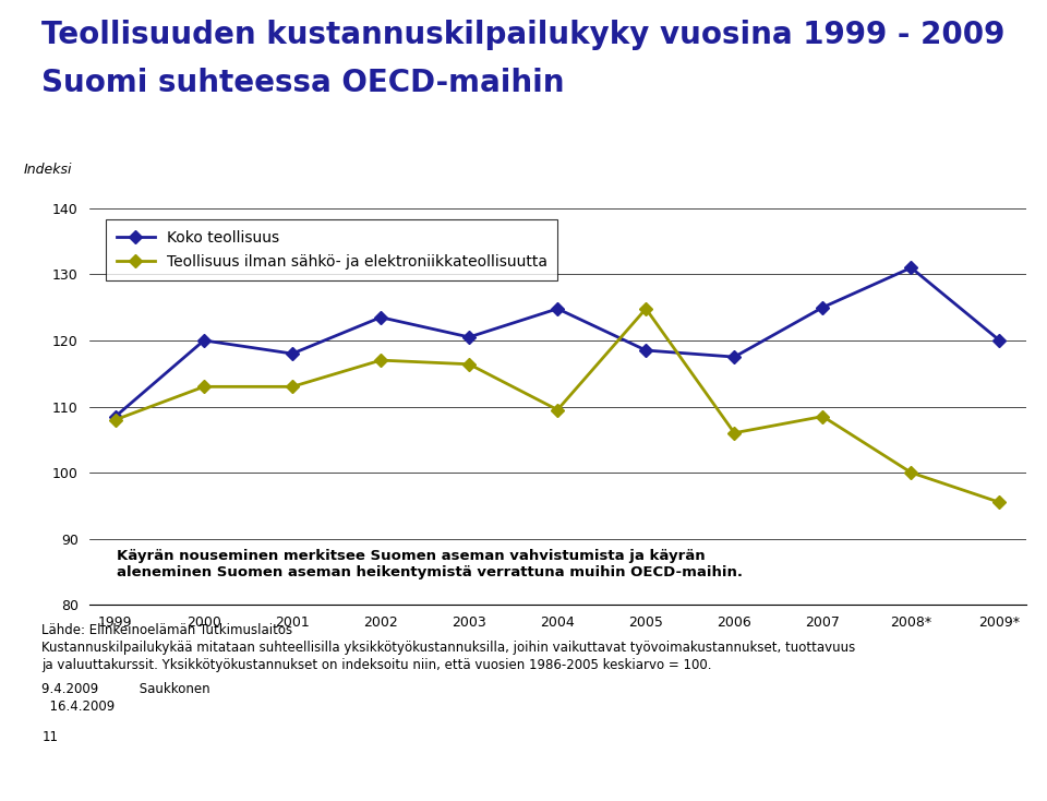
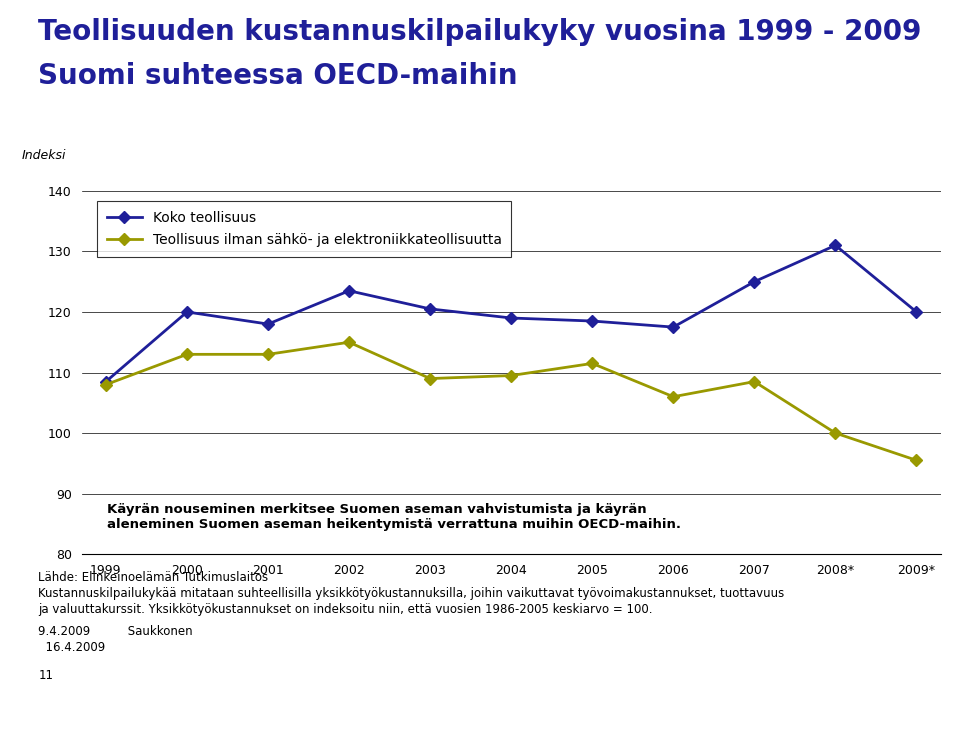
Teollisuus ilman sähkö- ja elektroniikkateollisuutta/2002: 117.0 -> 115.0
Teollisuus ilman sähkö- ja elektroniikkateollisuutta/2003: 116.4 -> 109.0
Koko teollisuus/2004: 124.8 -> 119.0
Teollisuus ilman sähkö- ja elektroniikkateollisuutta/2005: 124.8 -> 111.5
